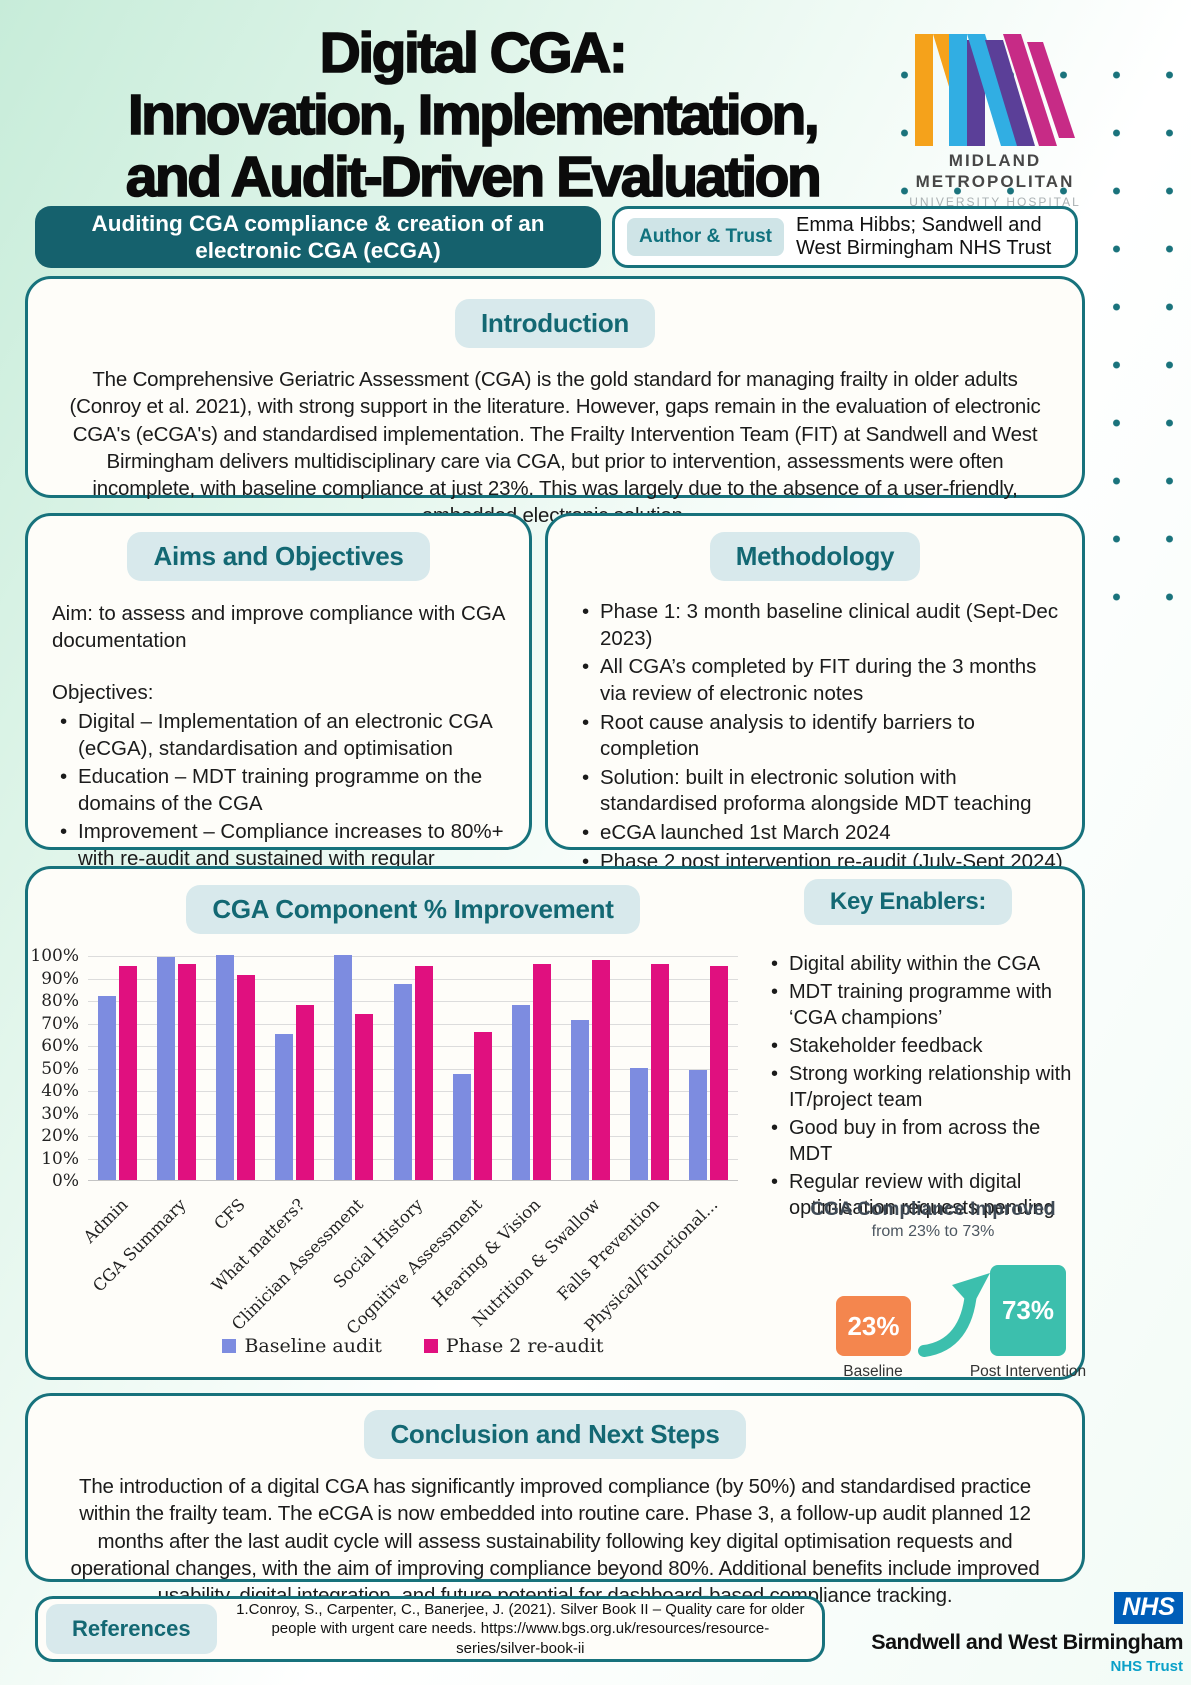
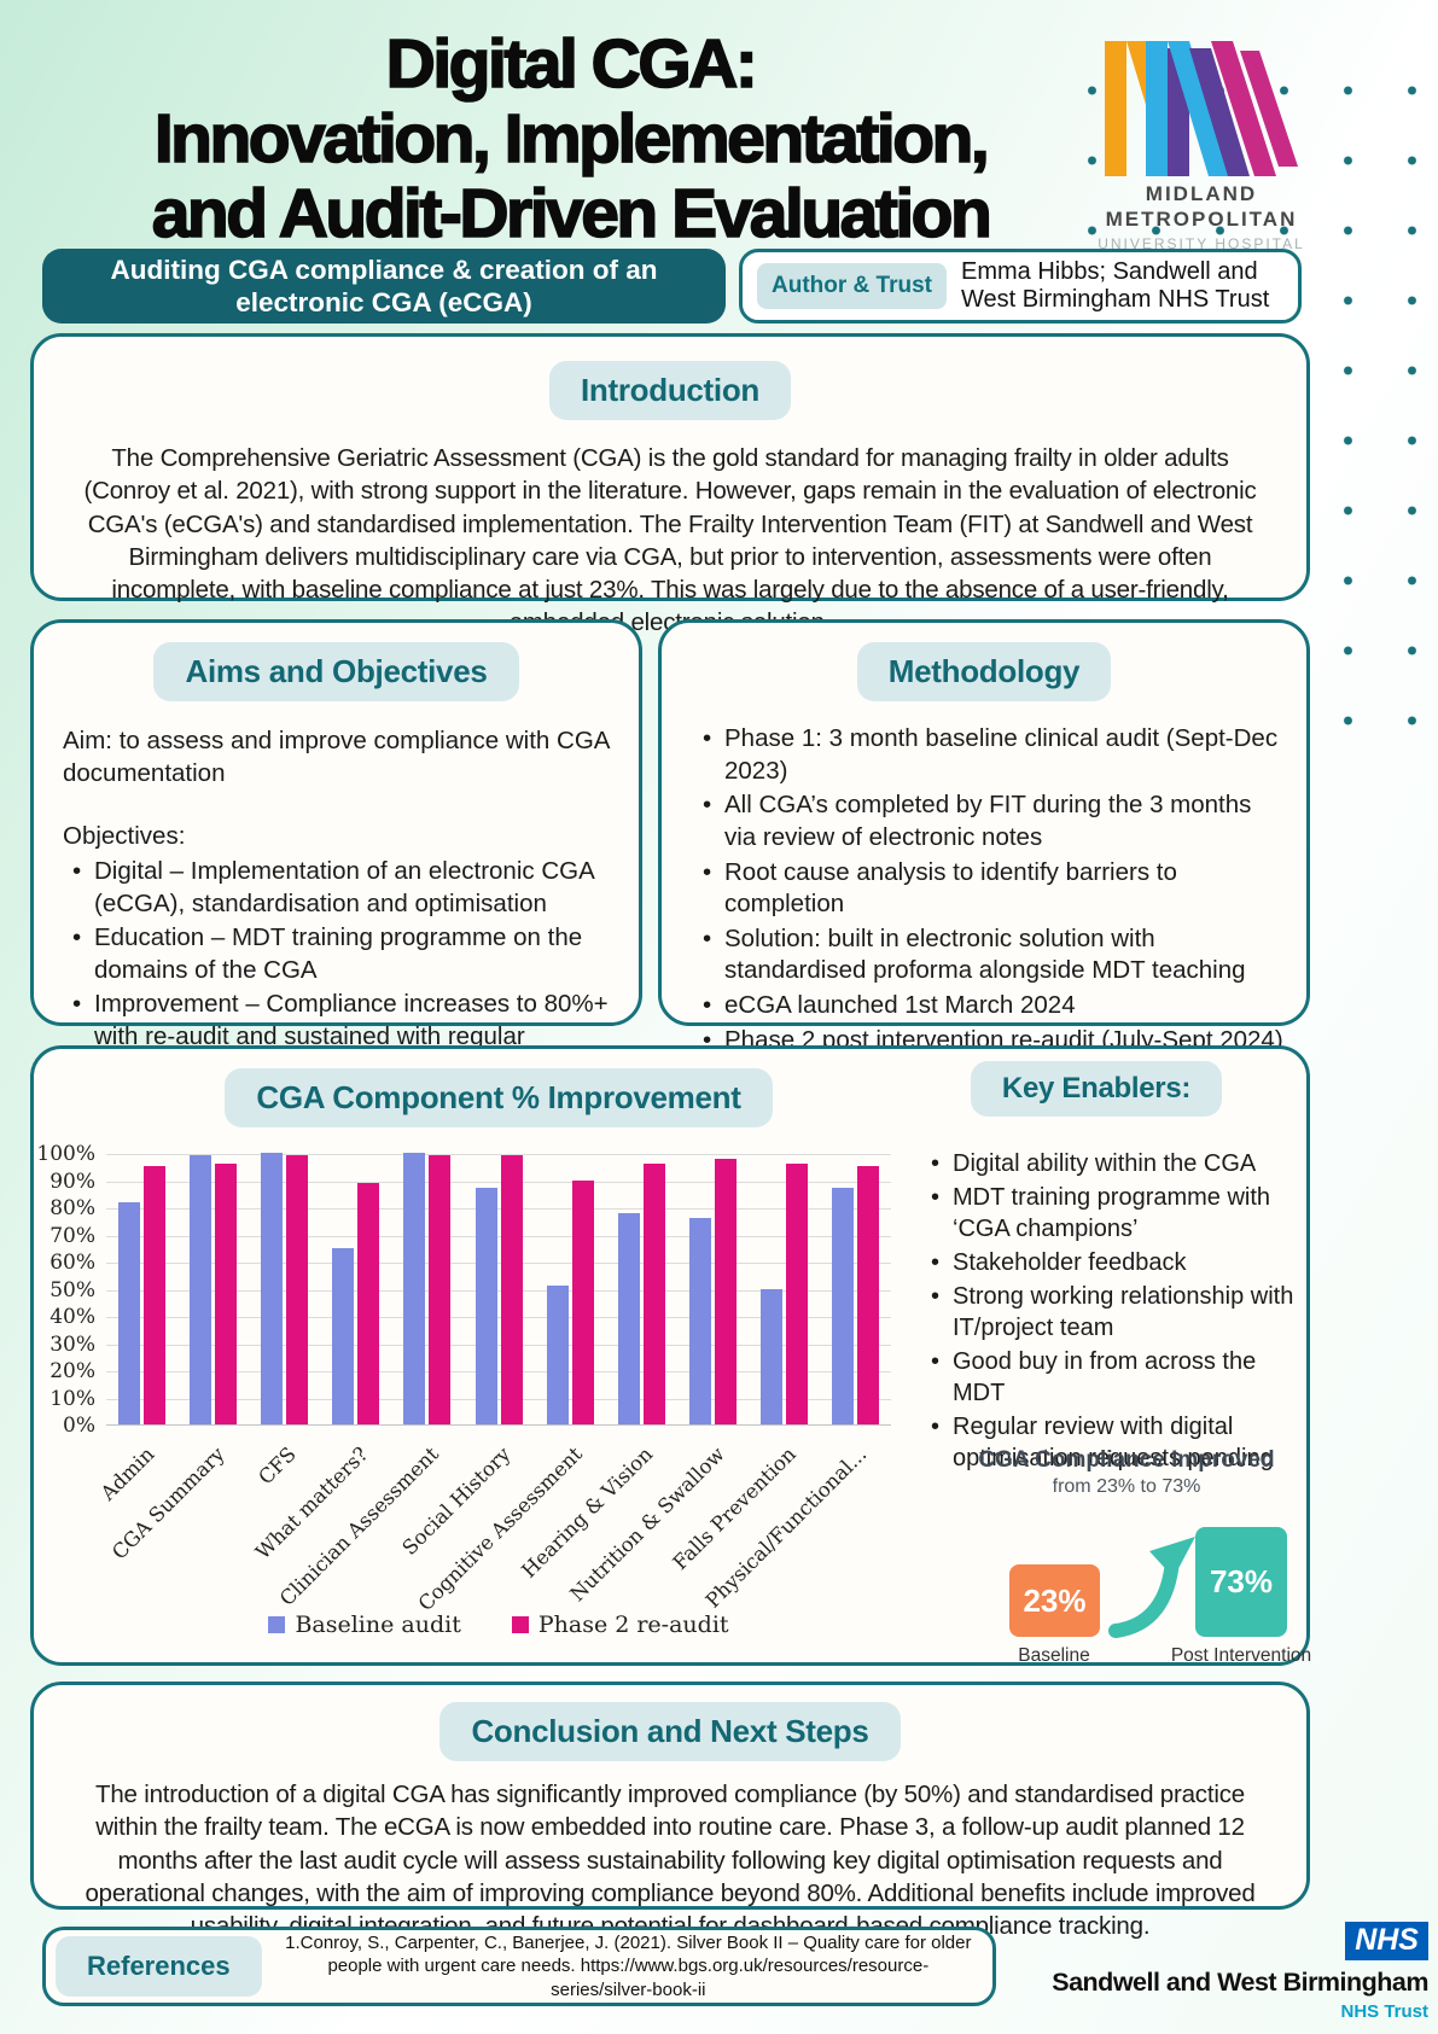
Phase 2 re-audit/CFS: 91% -> 99%
Phase 2 re-audit/What matters?: 78% -> 89%
Phase 2 re-audit/Clinician Assessment: 74% -> 99%
Phase 2 re-audit/Social History: 95% -> 99%
Baseline audit/Cognitive Assessment: 47% -> 51%
Phase 2 re-audit/Cognitive Assessment: 66% -> 90%
Baseline audit/Nutrition & Swallow: 71% -> 76%
Baseline audit/Physical/Functional...: 49% -> 87%
